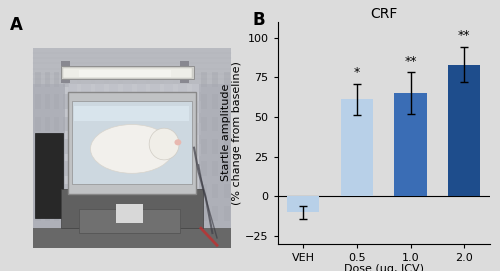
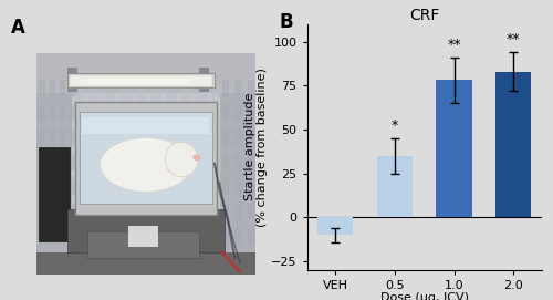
CRF/0.5: 61 -> 35
CRF/1.0: 65 -> 78
